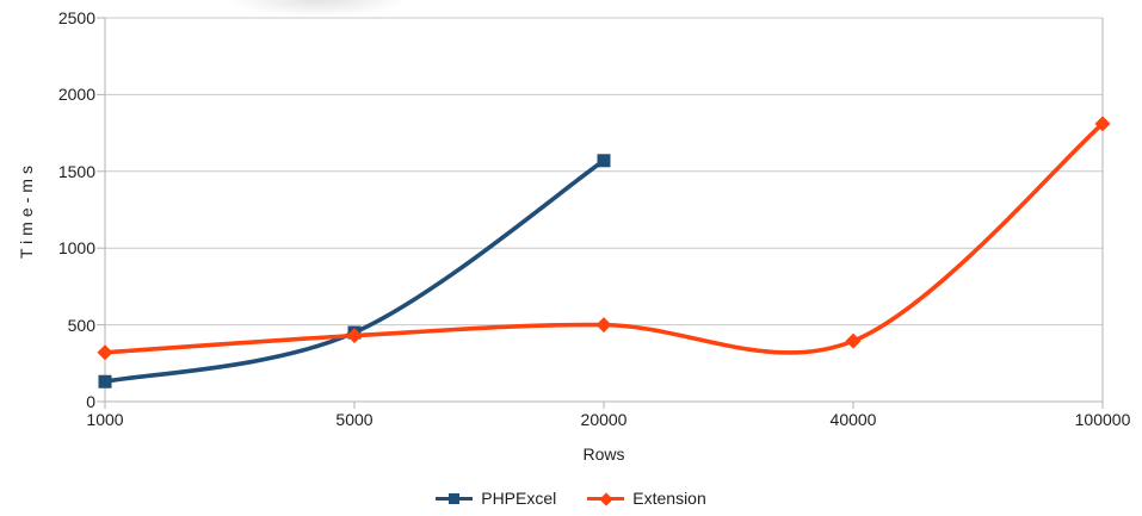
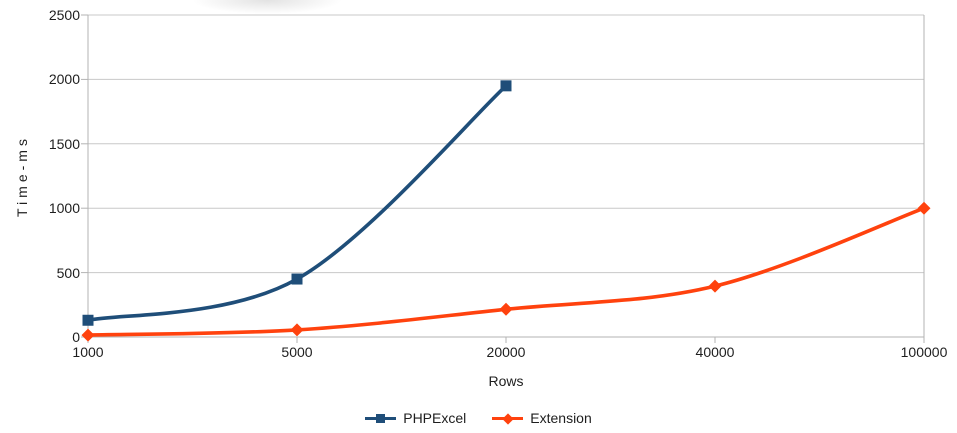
Extension/1000: 320 -> 20
Extension/5000: 430 -> 60
PHPExcel/20000: 1570 -> 1950
Extension/20000: 500 -> 220
Extension/100000: 1810 -> 1000
